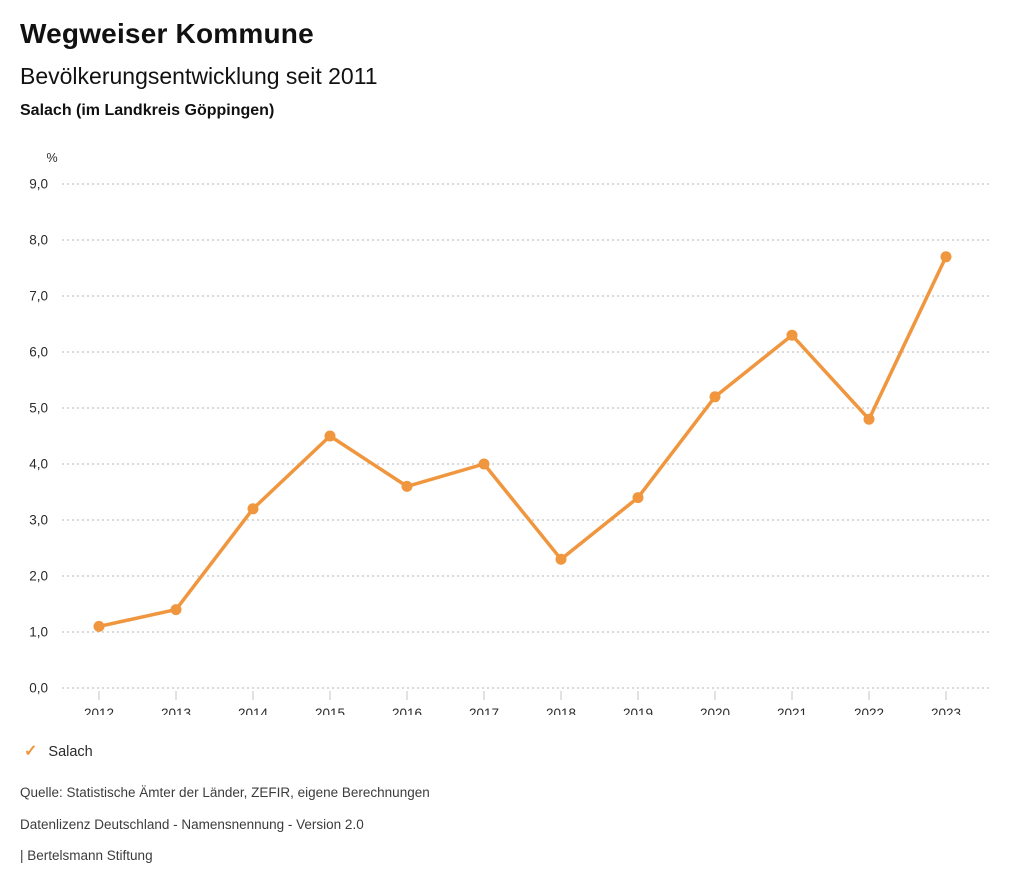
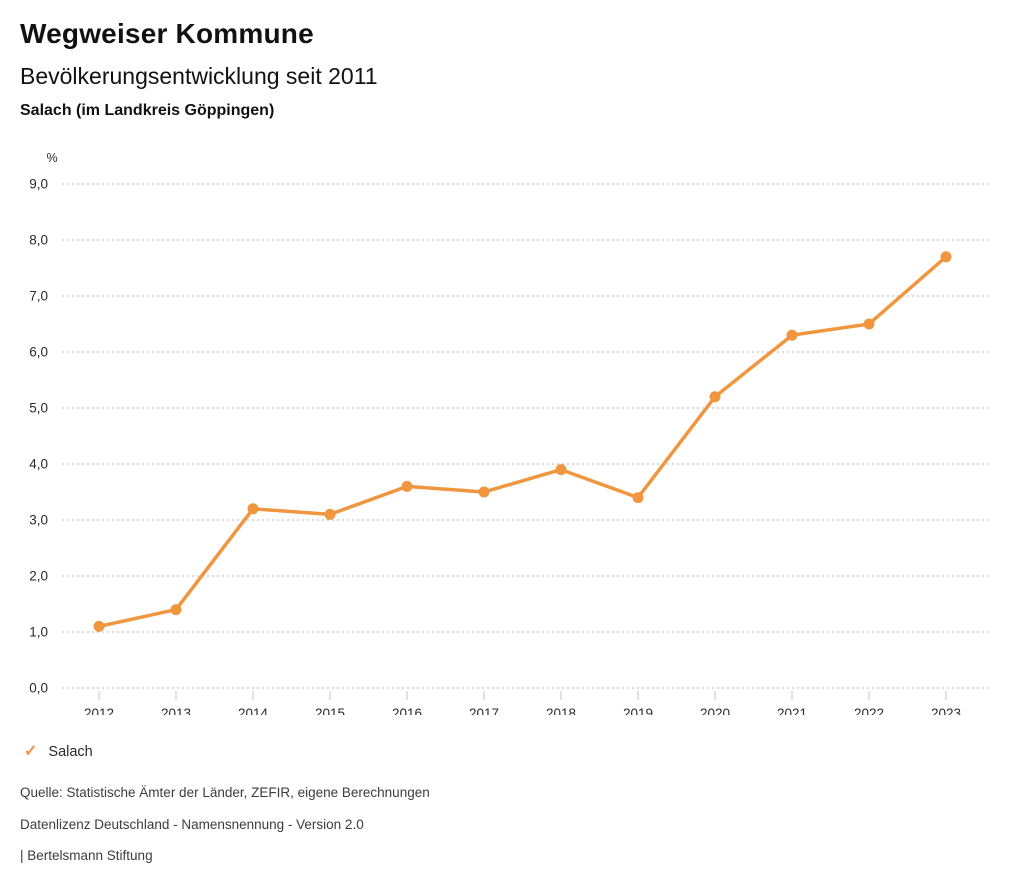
2015: 4,5 -> 3,1
2017: 4,0 -> 3,5
2018: 2,3 -> 3,9
2022: 4,8 -> 6,5
